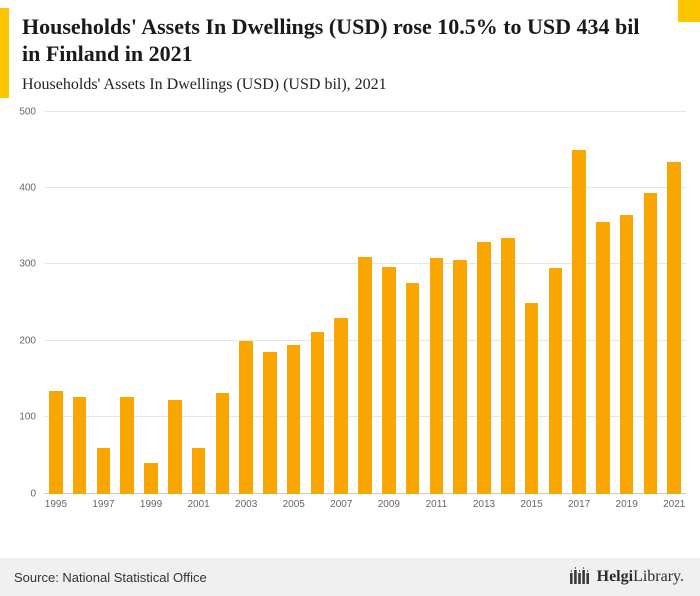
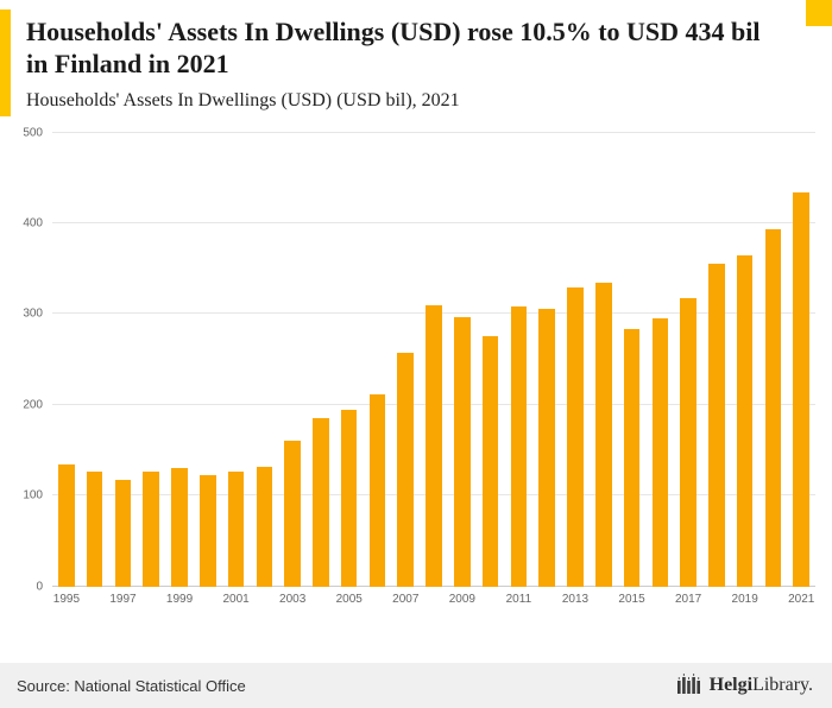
1997: 60 -> 120
1999: 40 -> 130
2001: 60 -> 130
2003: 200 -> 160
2007: 230 -> 260
2015: 250 -> 280
2017: 450 -> 320
